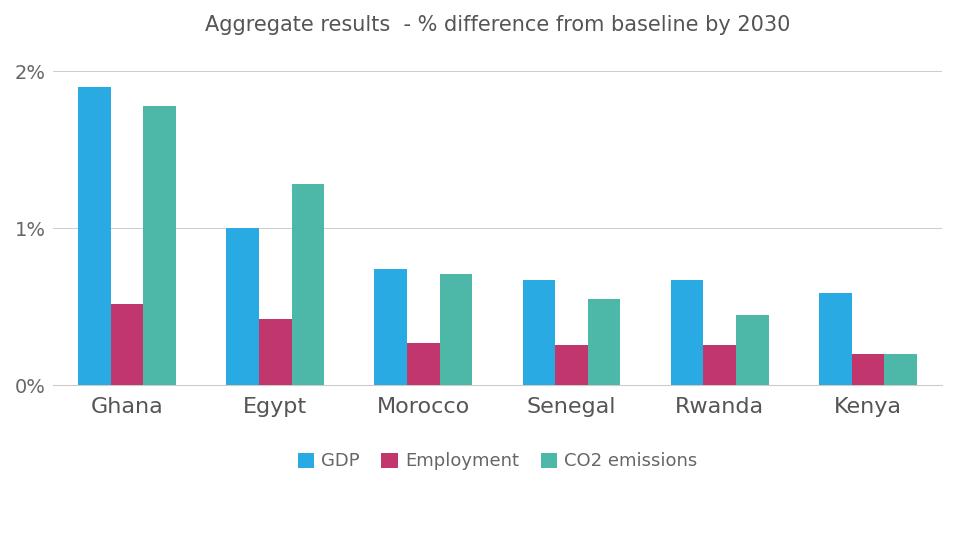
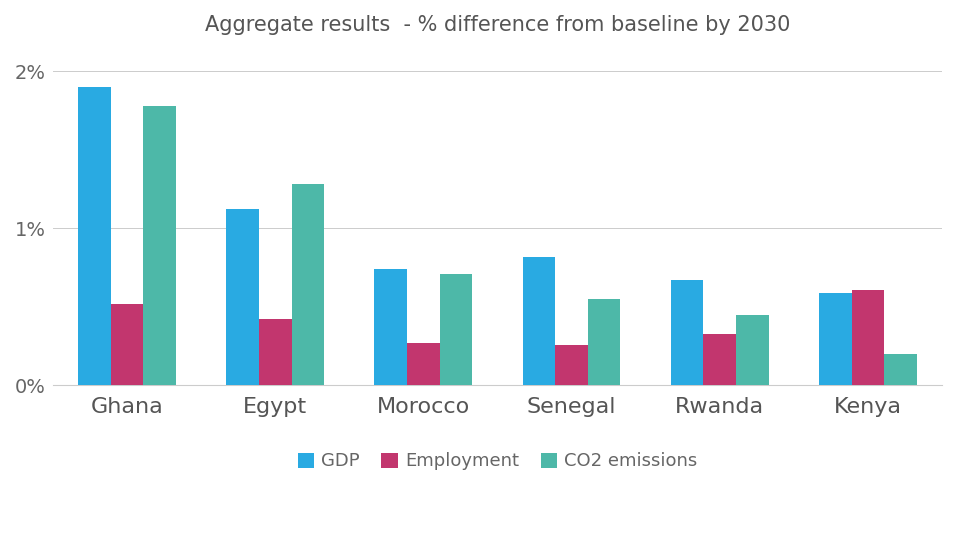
GDP/Egypt: 1.00% -> 1.12%
GDP/Senegal: 0.67% -> 0.82%
Employment/Rwanda: 0.26% -> 0.33%
Employment/Kenya: 0.20% -> 0.61%
